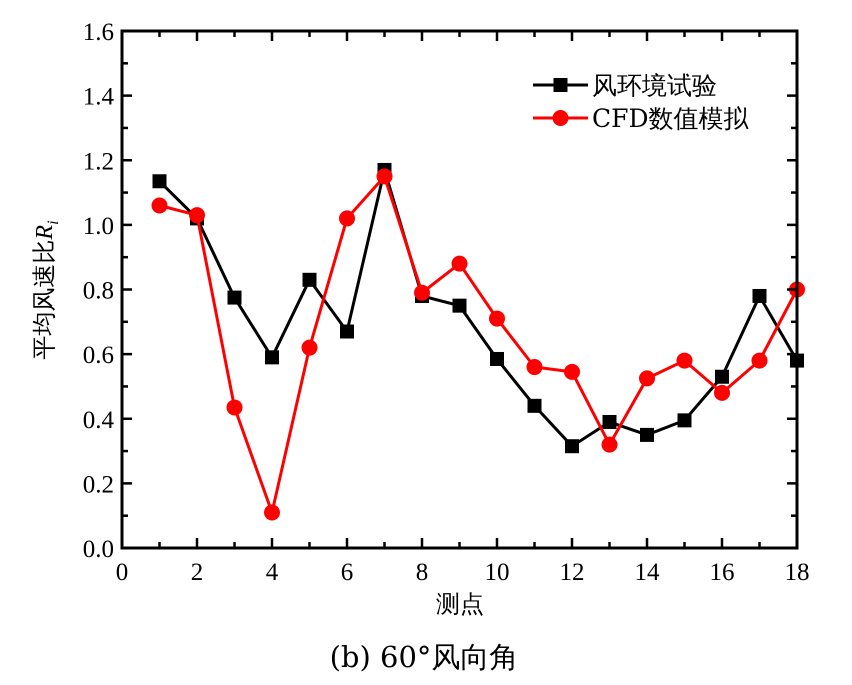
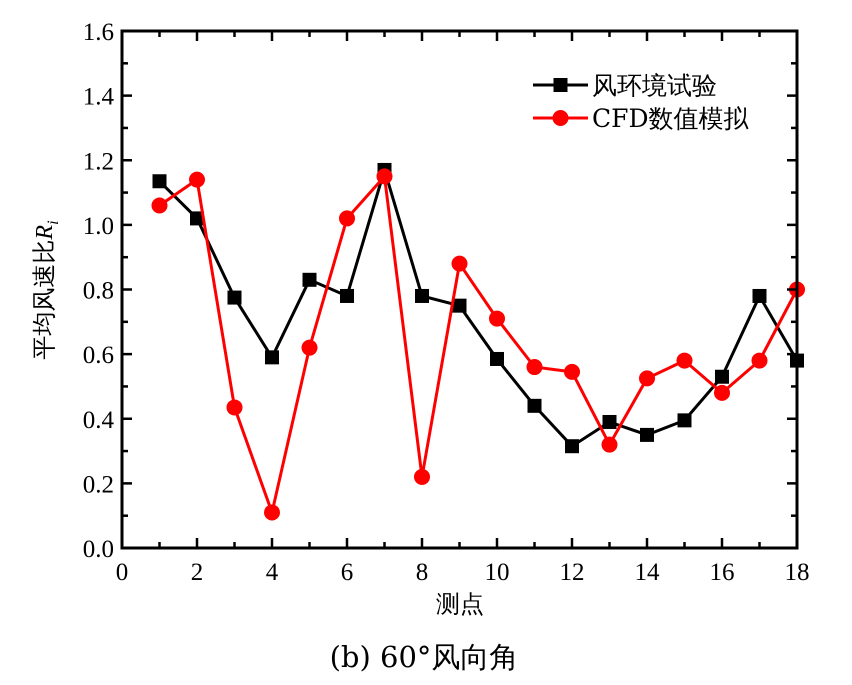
CFD数值模拟/2: 1.03 -> 1.14
风环境试验/6: 0.67 -> 0.78
CFD数值模拟/8: 0.79 -> 0.22
